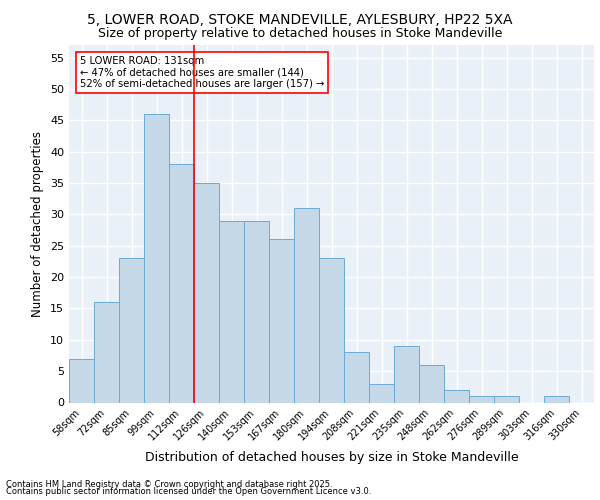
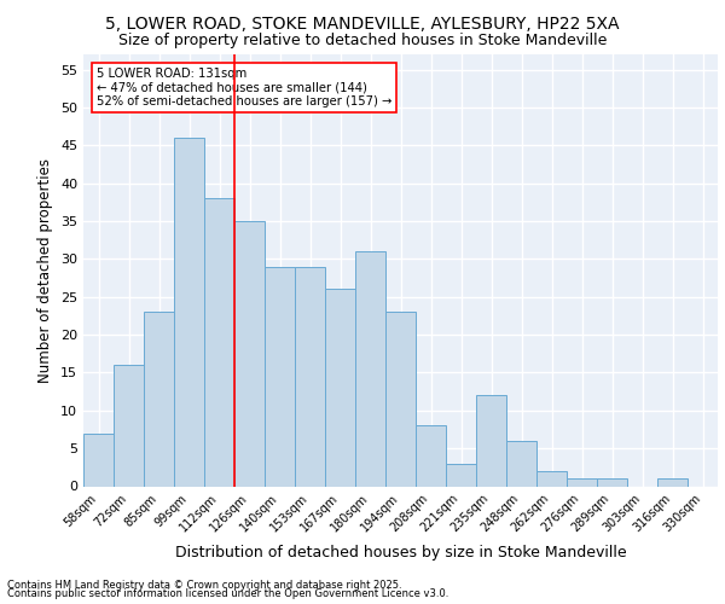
235sqm: 9 -> 12
